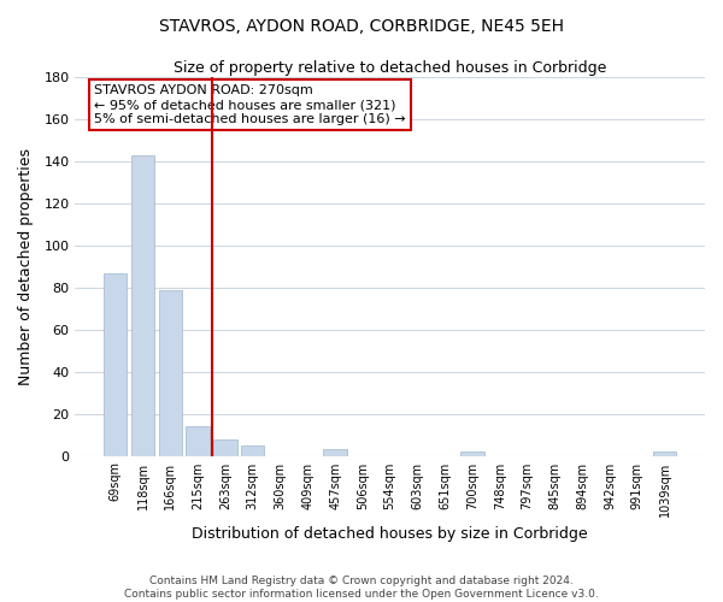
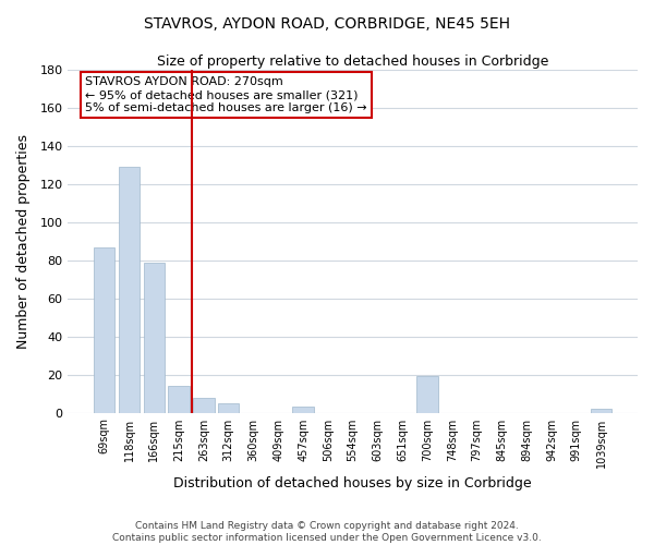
118sqm: 143 -> 129
700sqm: 2 -> 19
